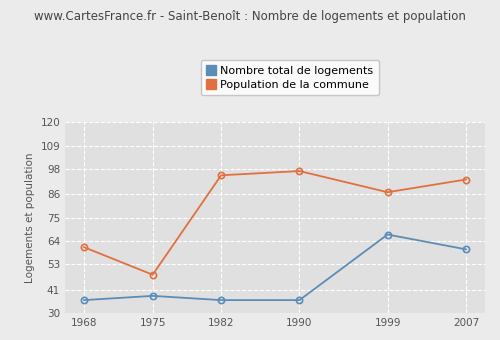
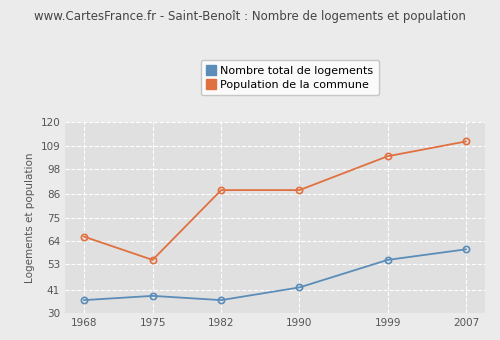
Population de la commune/1968: 61 -> 66
Population de la commune/1975: 48 -> 55
Population de la commune/1982: 95 -> 88
Nombre total de logements/1990: 36 -> 42
Population de la commune/1990: 97 -> 88
Nombre total de logements/1999: 67 -> 55
Population de la commune/1999: 87 -> 104
Population de la commune/2007: 93 -> 111
